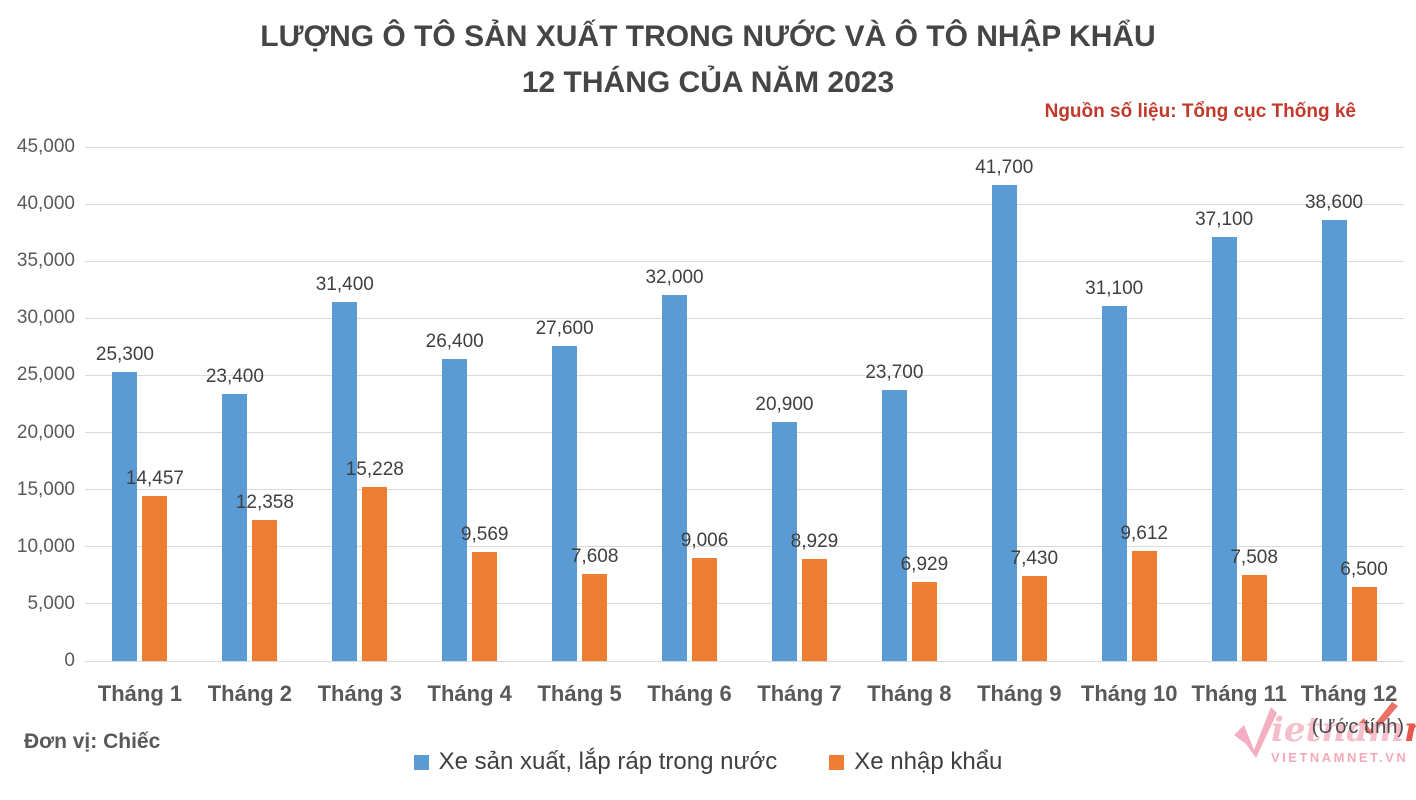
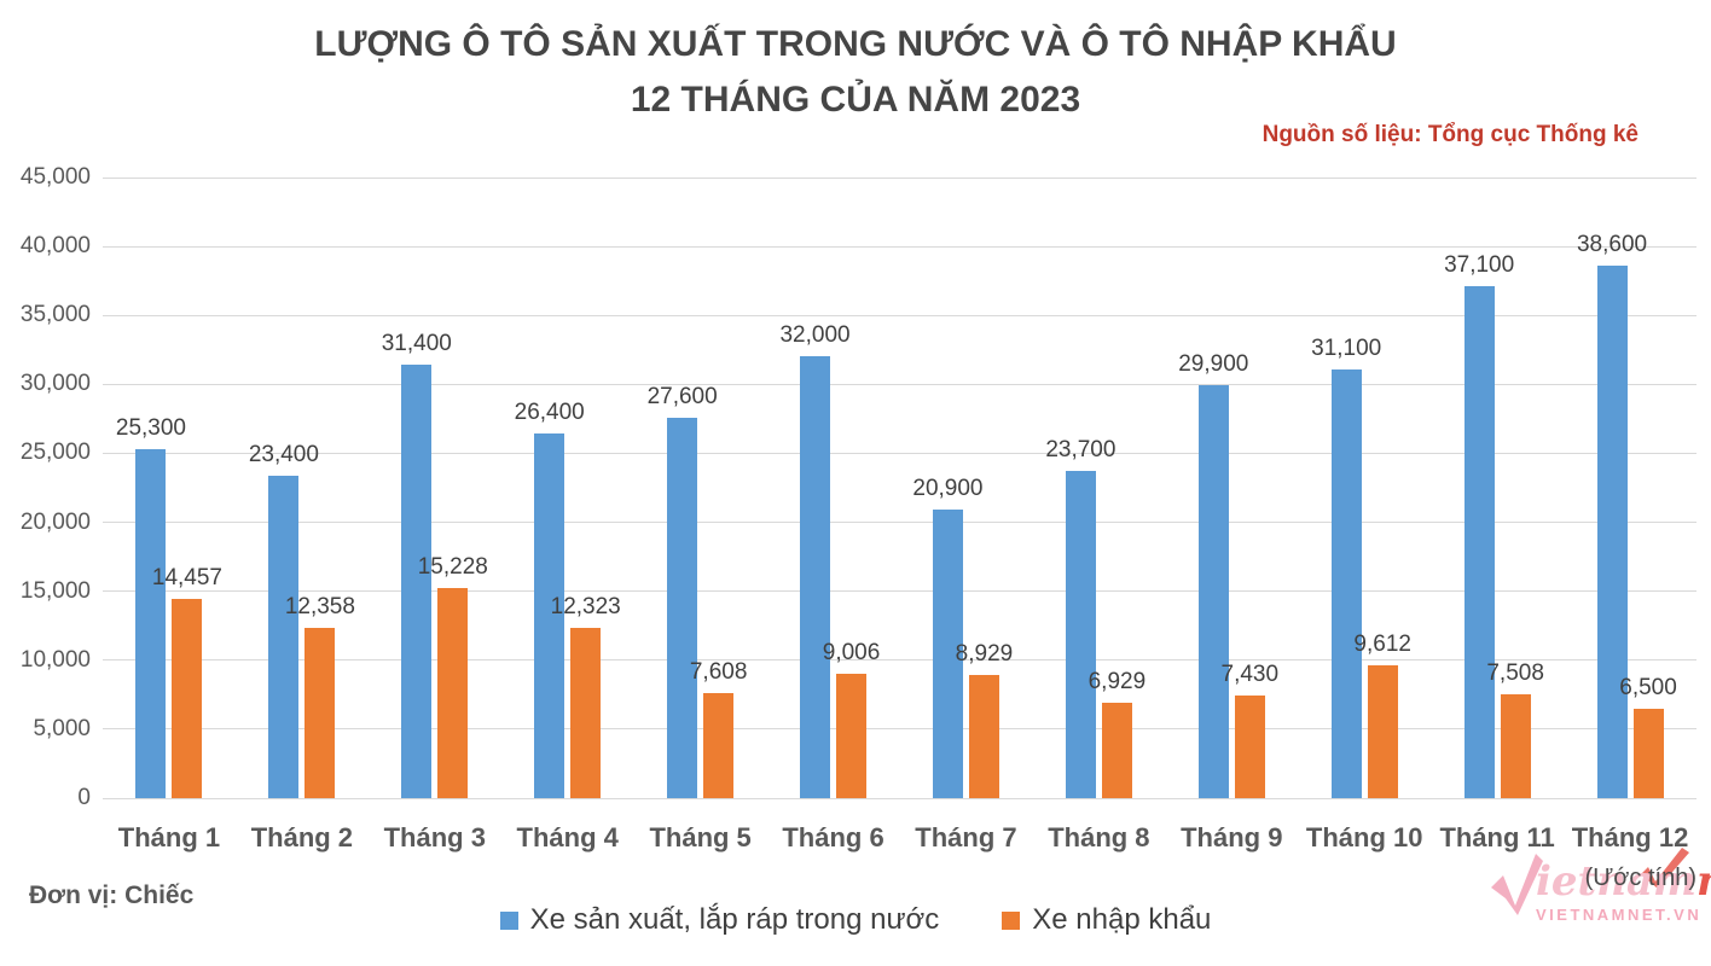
Xe nhập khẩu/Tháng 4: 9,569 -> 12,323
Xe sản xuất, lắp ráp trong nước/Tháng 9: 41,700 -> 29,900
